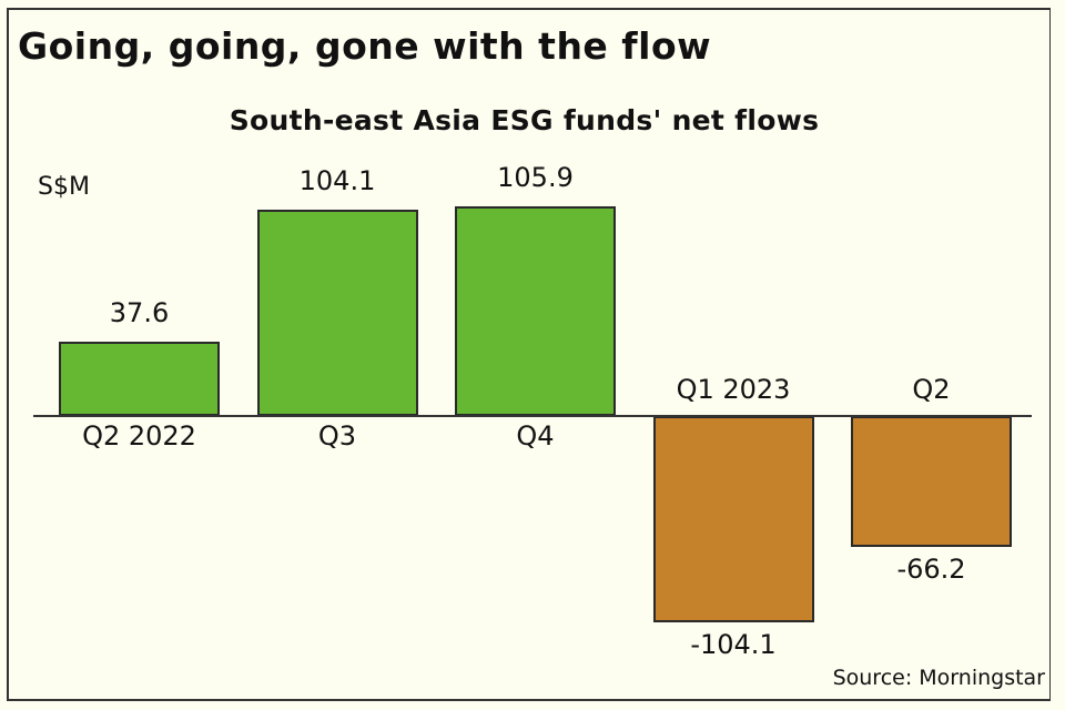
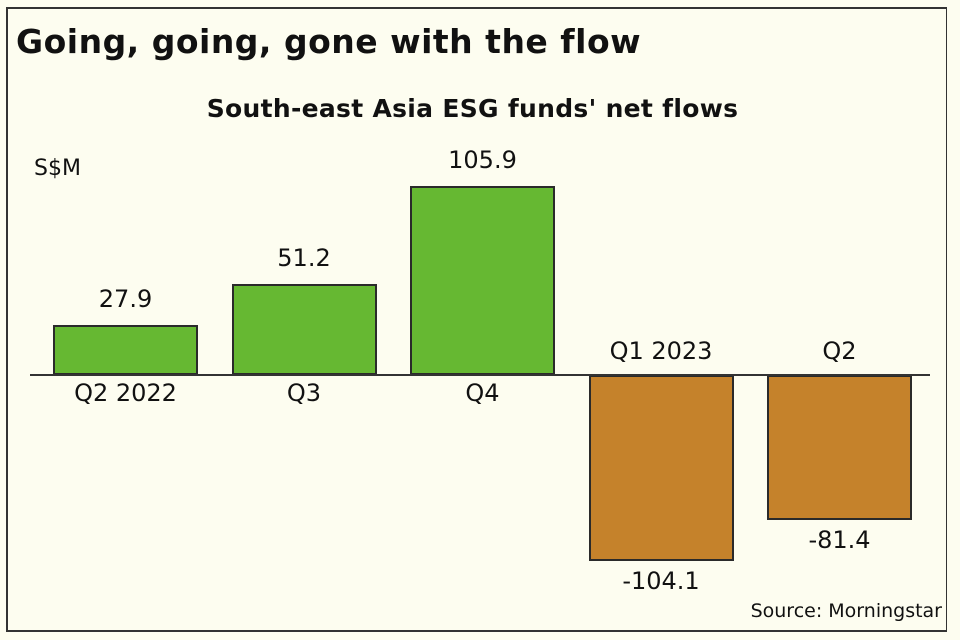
Q2 2022: 37.6 -> 27.9
Q3: 104.1 -> 51.2
Q2: -66.2 -> -81.4
